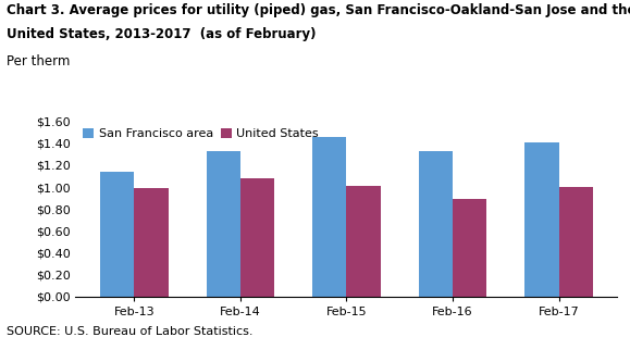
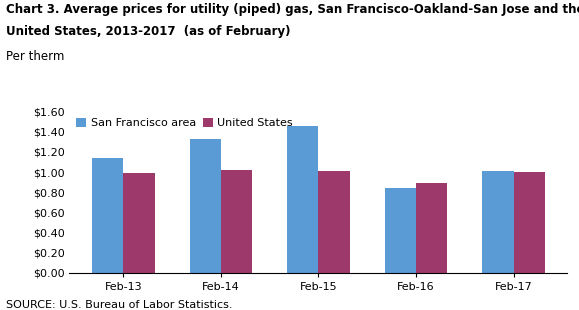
United States/Feb-14: $1.08 -> $1.02
San Francisco area/Feb-16: $1.33 -> $0.84
San Francisco area/Feb-17: $1.41 -> $1.01
